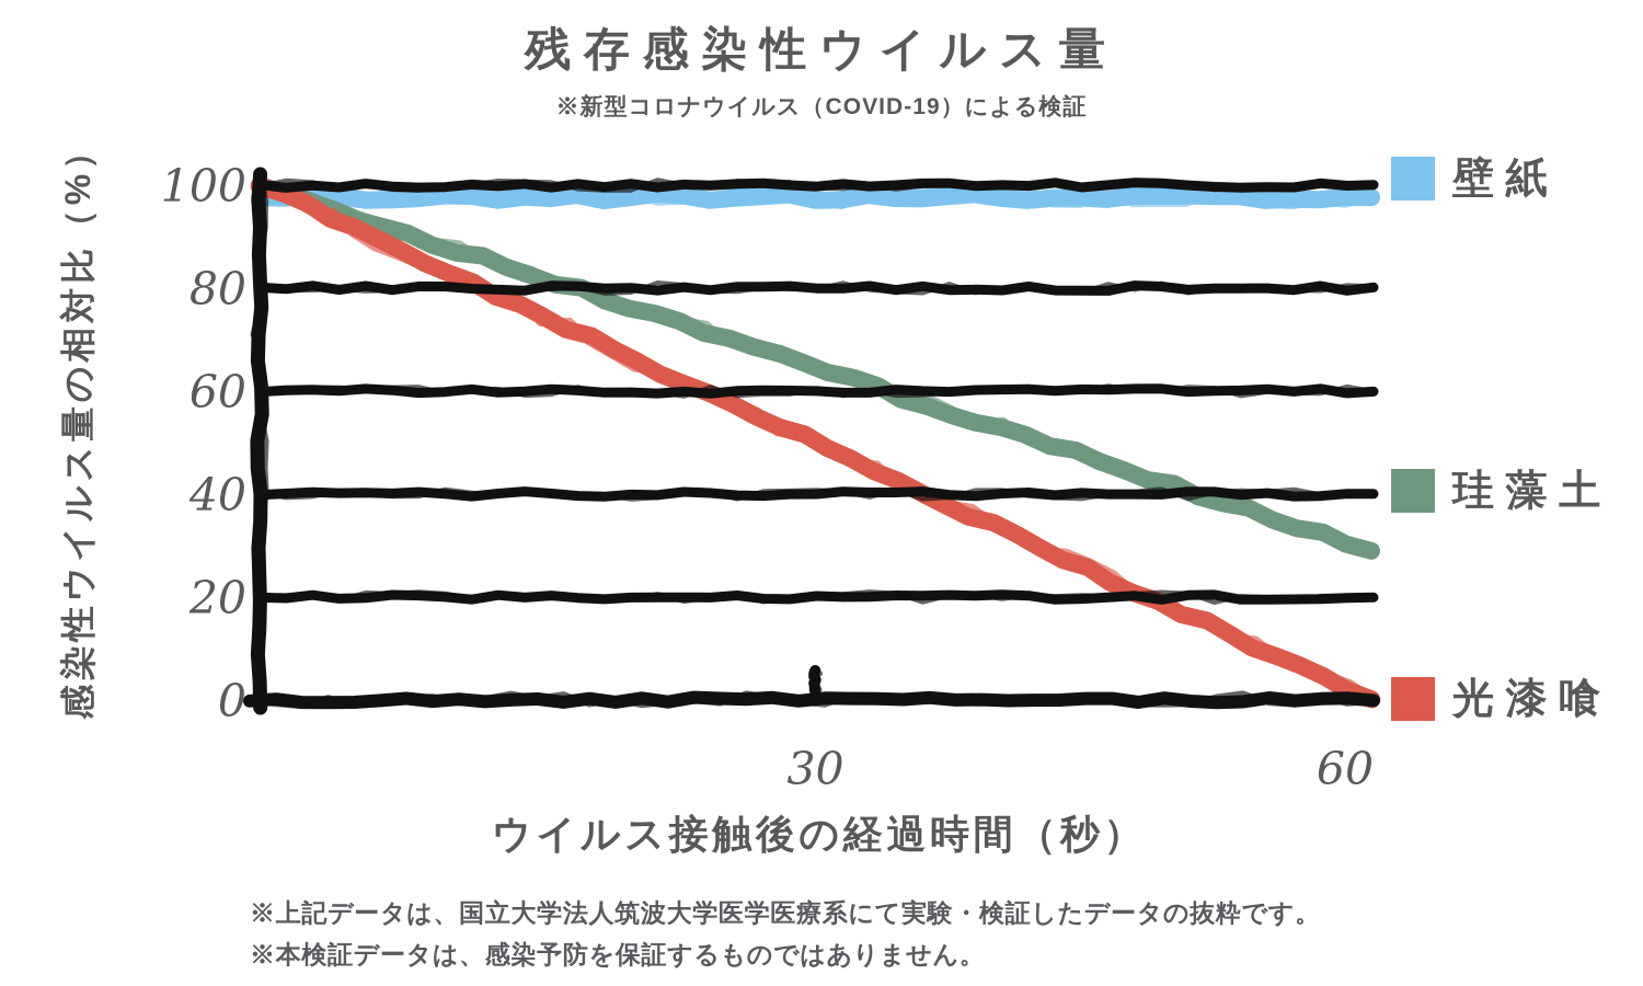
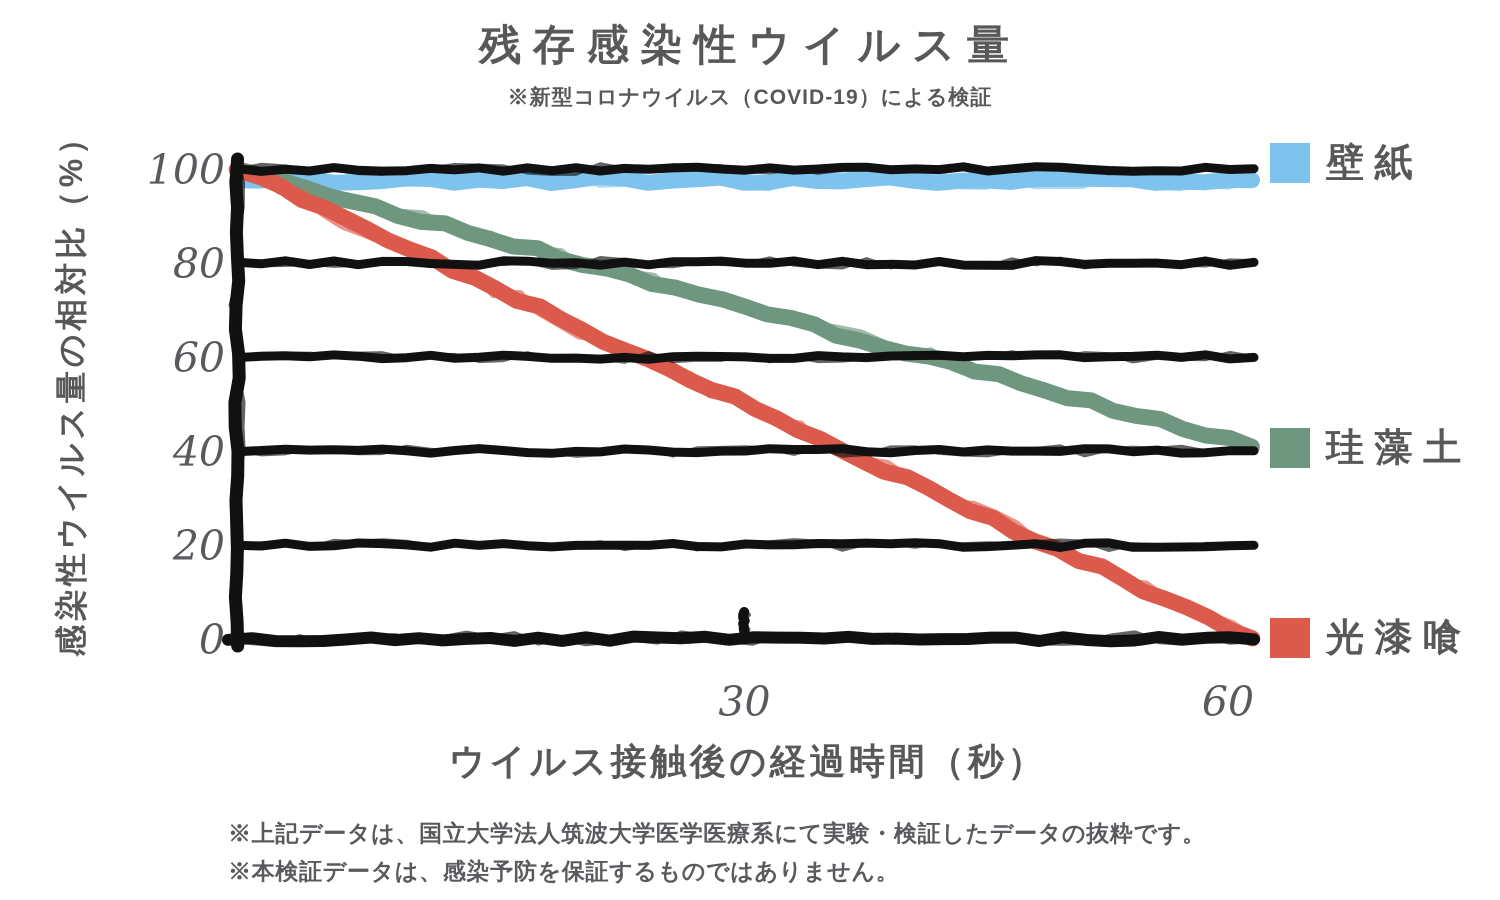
珪藻土/60: 29 -> 41
